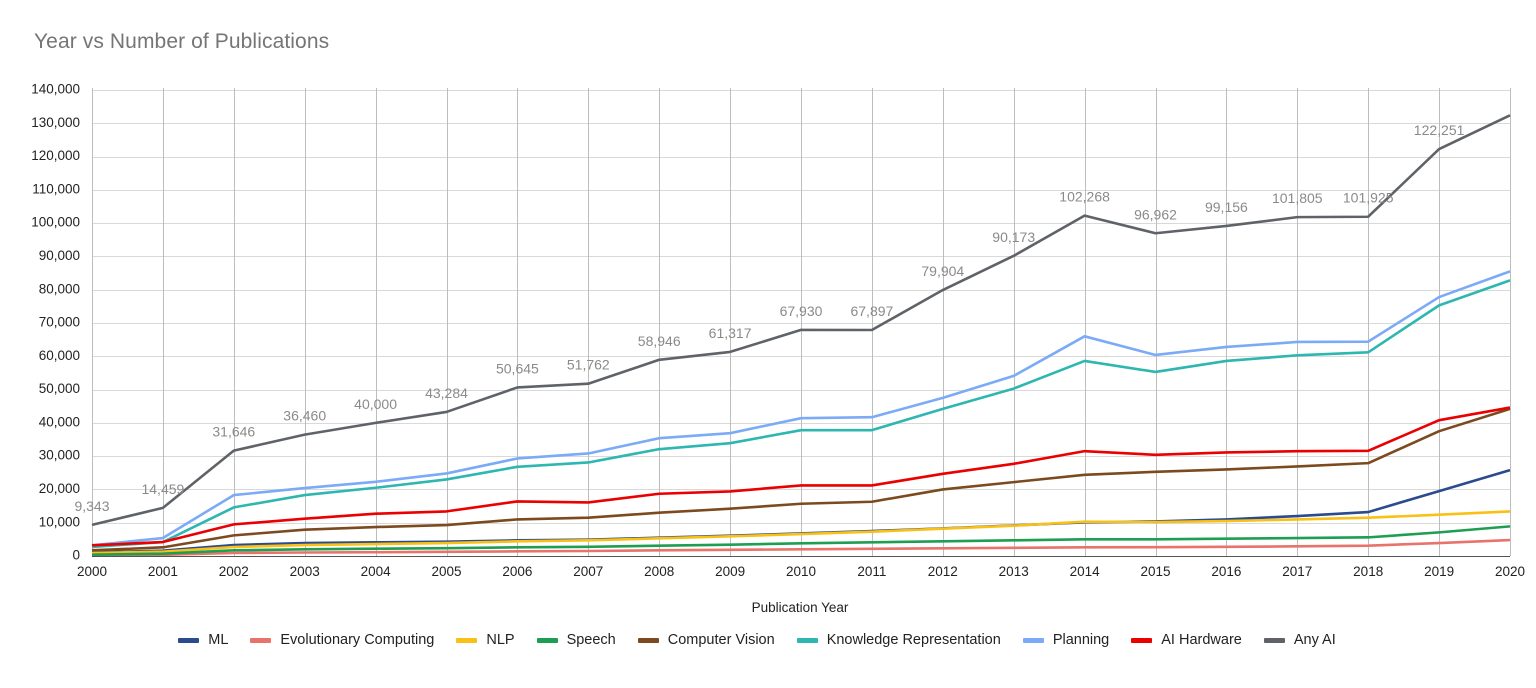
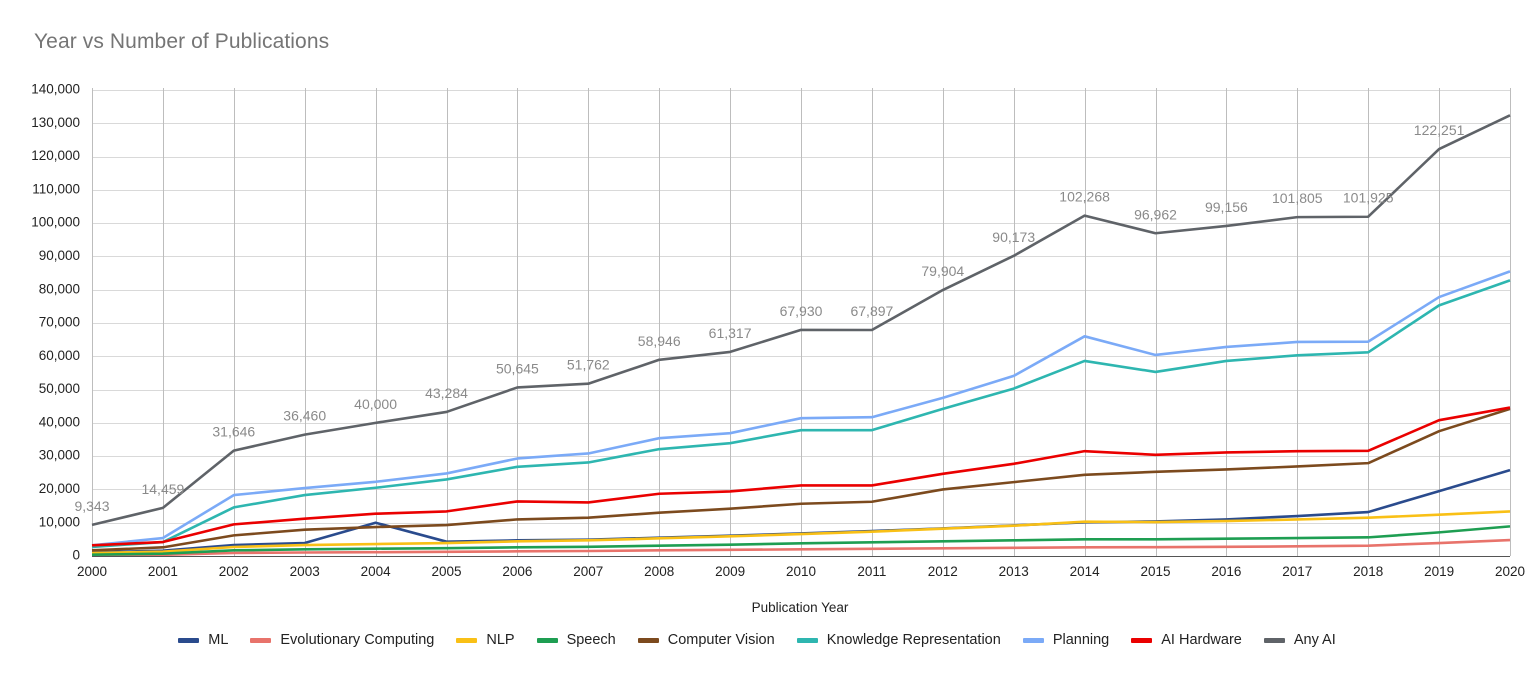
ML/2004: 4000 -> 10000
